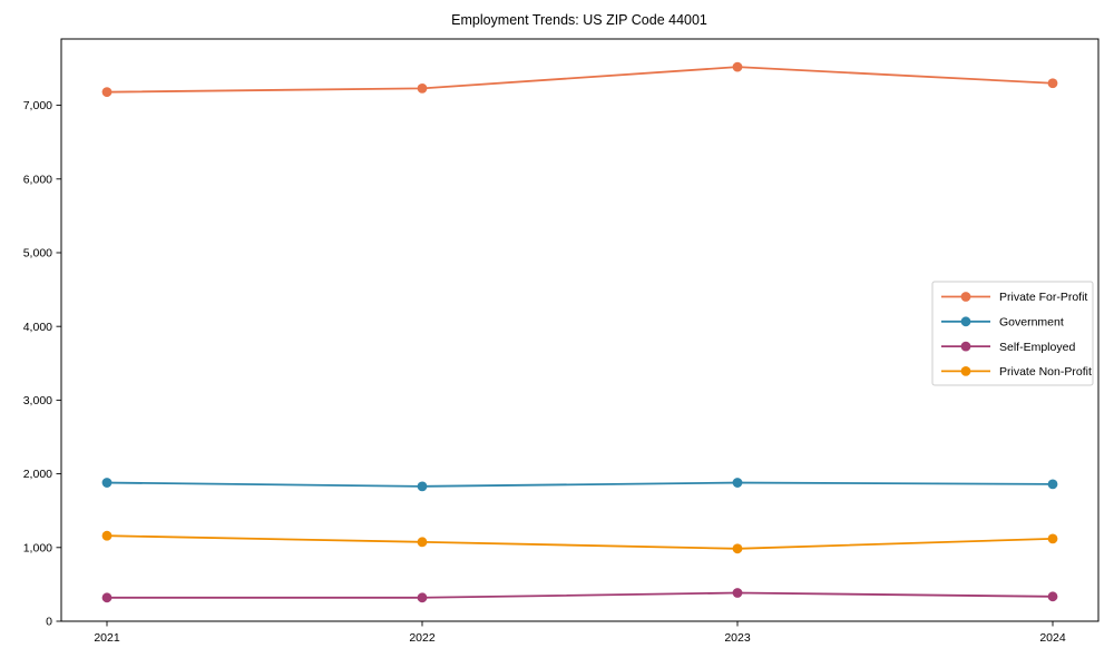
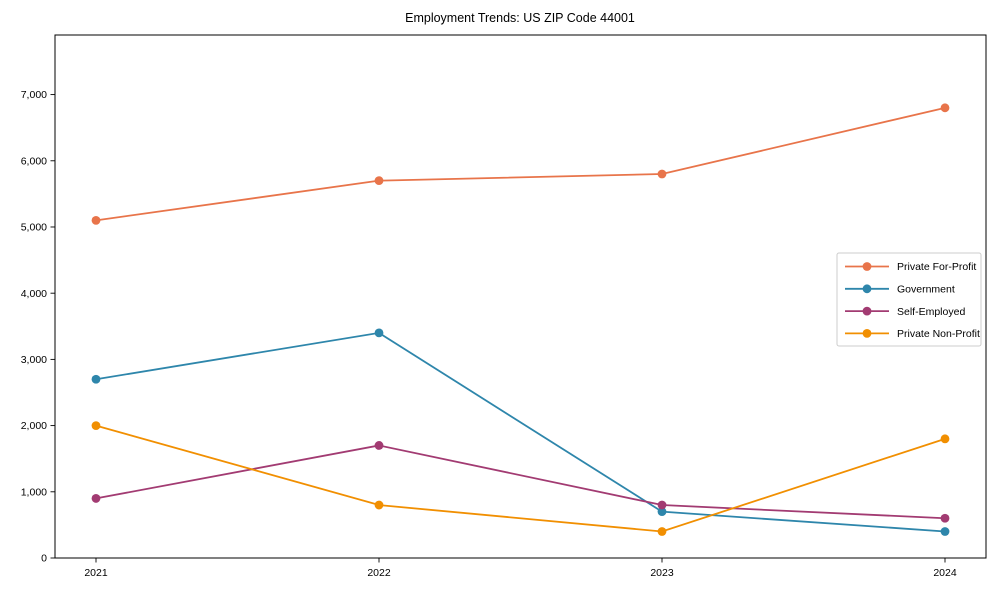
Private For-Profit/2021: 7200 -> 5100
Government/2021: 1900 -> 2700
Self-Employed/2021: 300 -> 900
Private Non-Profit/2021: 1200 -> 2000
Private For-Profit/2022: 7200 -> 5700
Government/2022: 1800 -> 3400
Self-Employed/2022: 300 -> 1700
Private Non-Profit/2022: 1100 -> 800
Private For-Profit/2023: 7500 -> 5800
Government/2023: 1900 -> 700
Self-Employed/2023: 400 -> 800
Private Non-Profit/2023: 1000 -> 400
Private For-Profit/2024: 7300 -> 6800
Government/2024: 1900 -> 400
Self-Employed/2024: 300 -> 600
Private Non-Profit/2024: 1100 -> 1800
